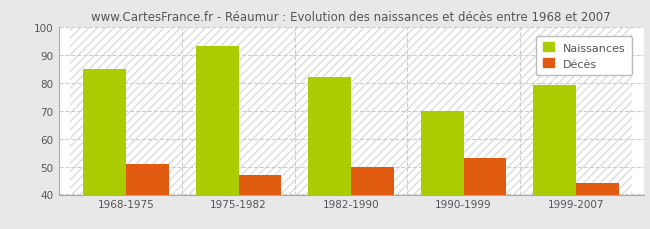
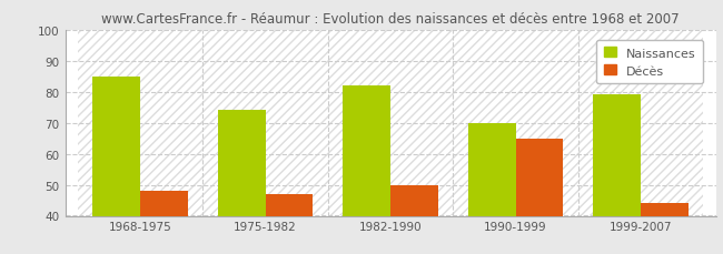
Décès/1968-1975: 51 -> 48
Naissances/1975-1982: 93 -> 74
Décès/1990-1999: 53 -> 65
